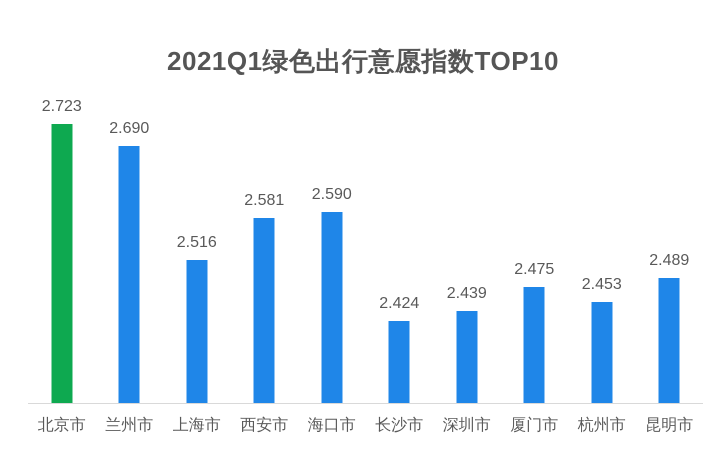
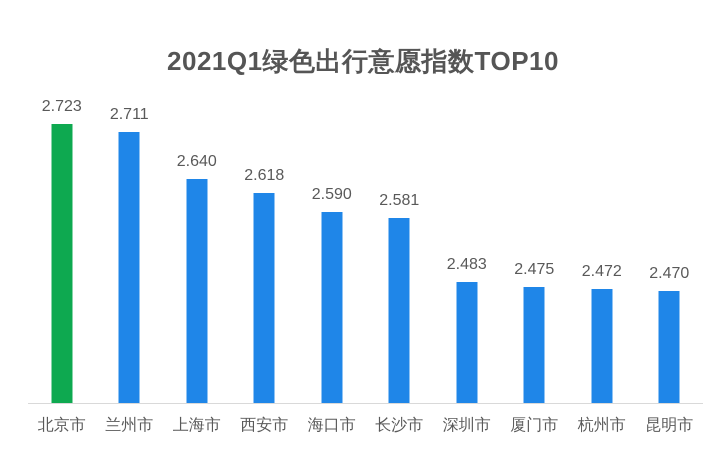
兰州市: 2.690 -> 2.711
上海市: 2.516 -> 2.640
西安市: 2.581 -> 2.618
长沙市: 2.424 -> 2.581
深圳市: 2.439 -> 2.483
杭州市: 2.453 -> 2.472
昆明市: 2.489 -> 2.470
